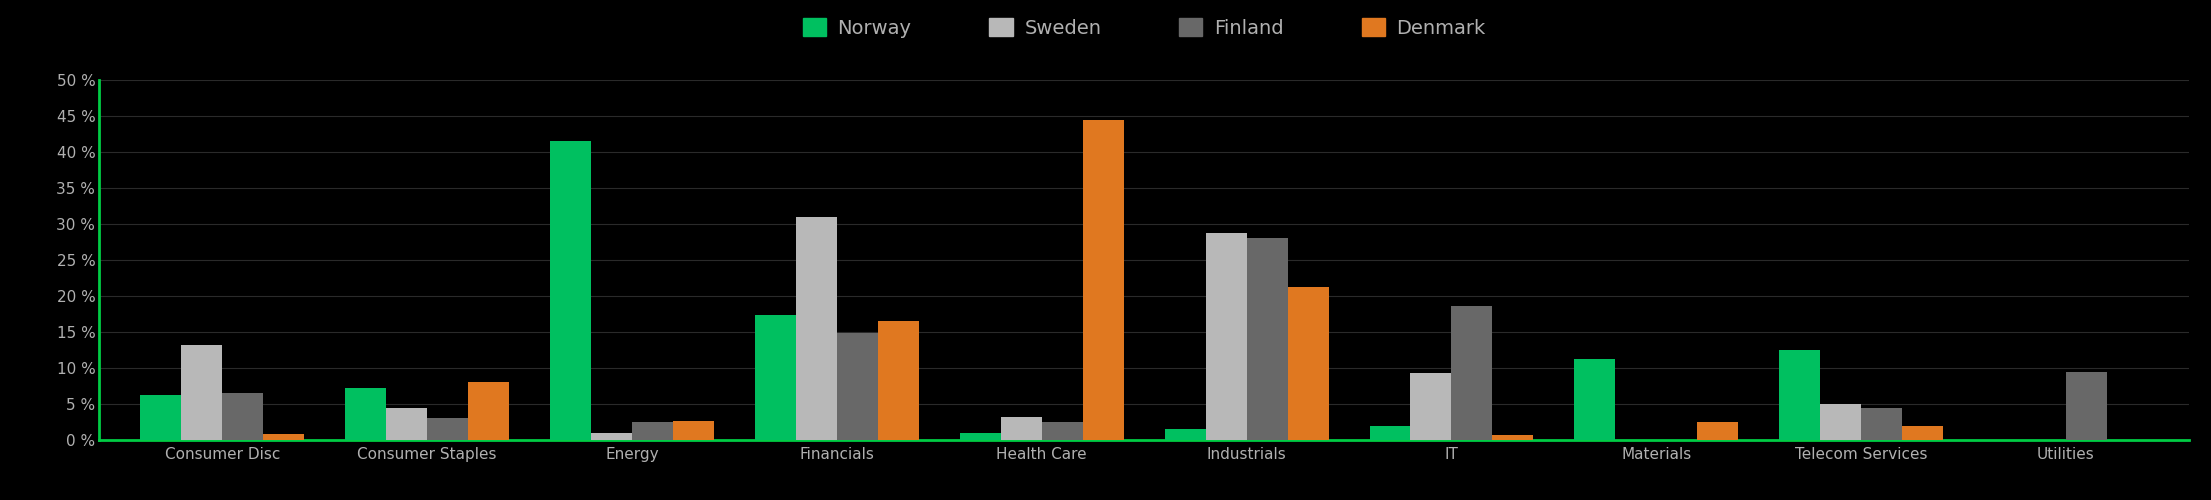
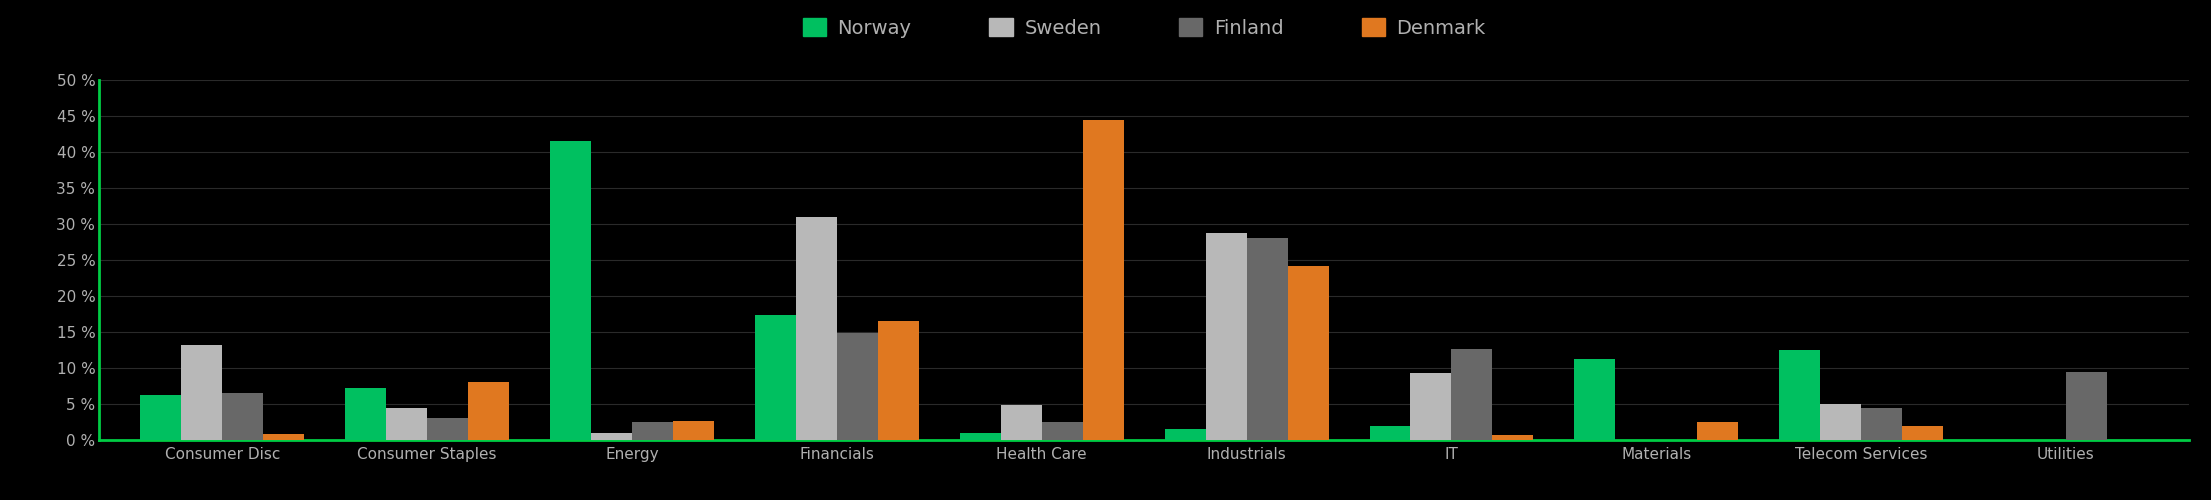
Sweden/Health Care: 3.2 % -> 4.8 %
Denmark/Industrials: 21.2 % -> 24.2 %
Finland/IT: 18.6 % -> 12.7 %
